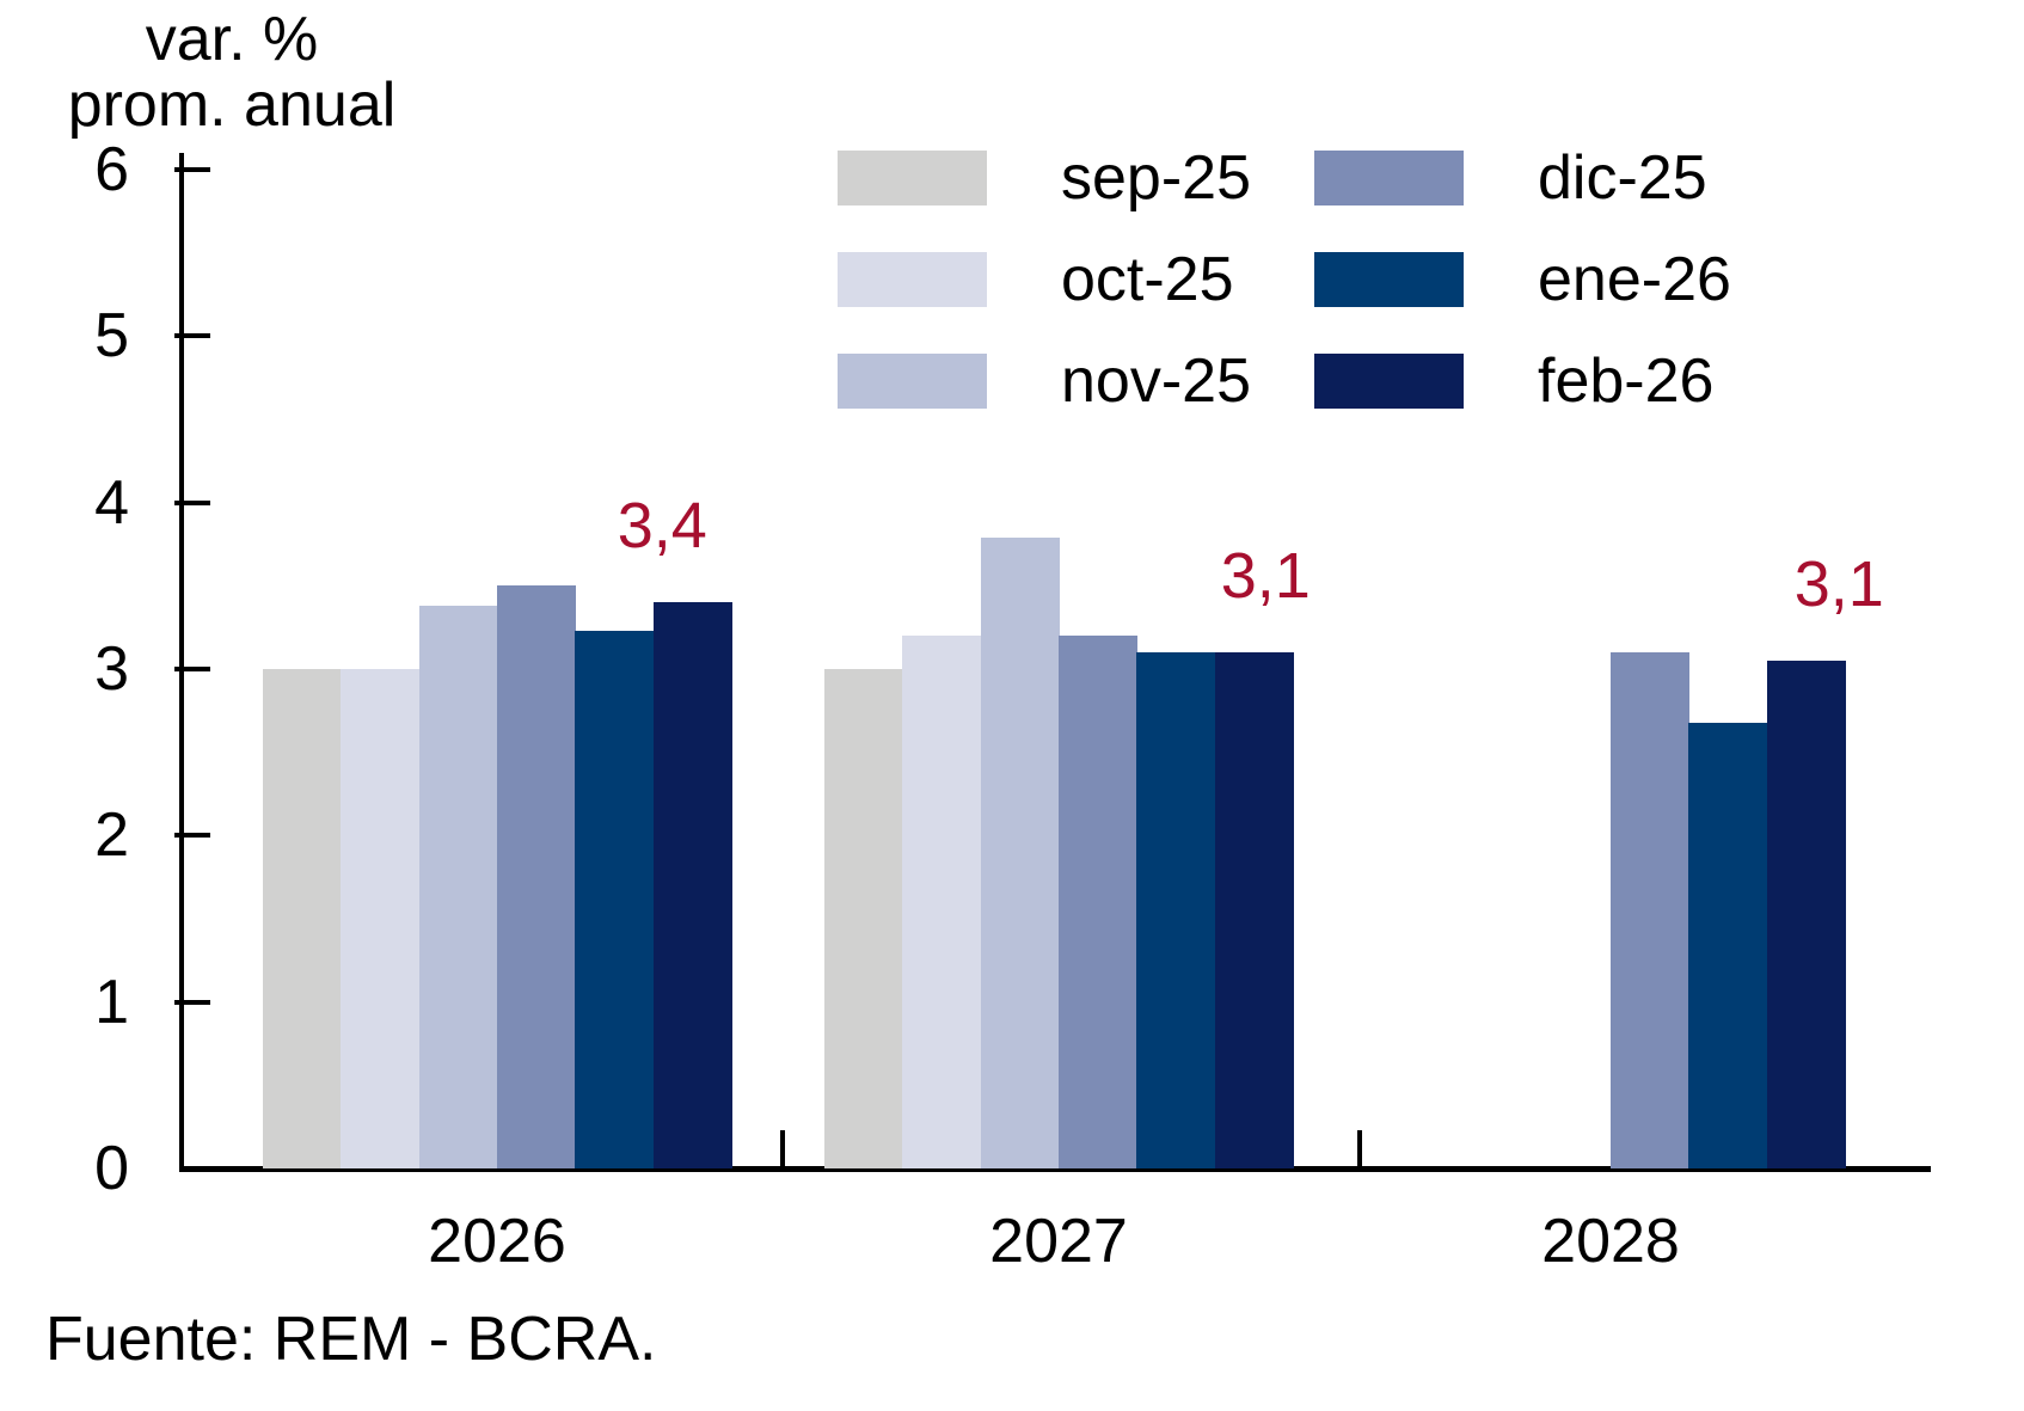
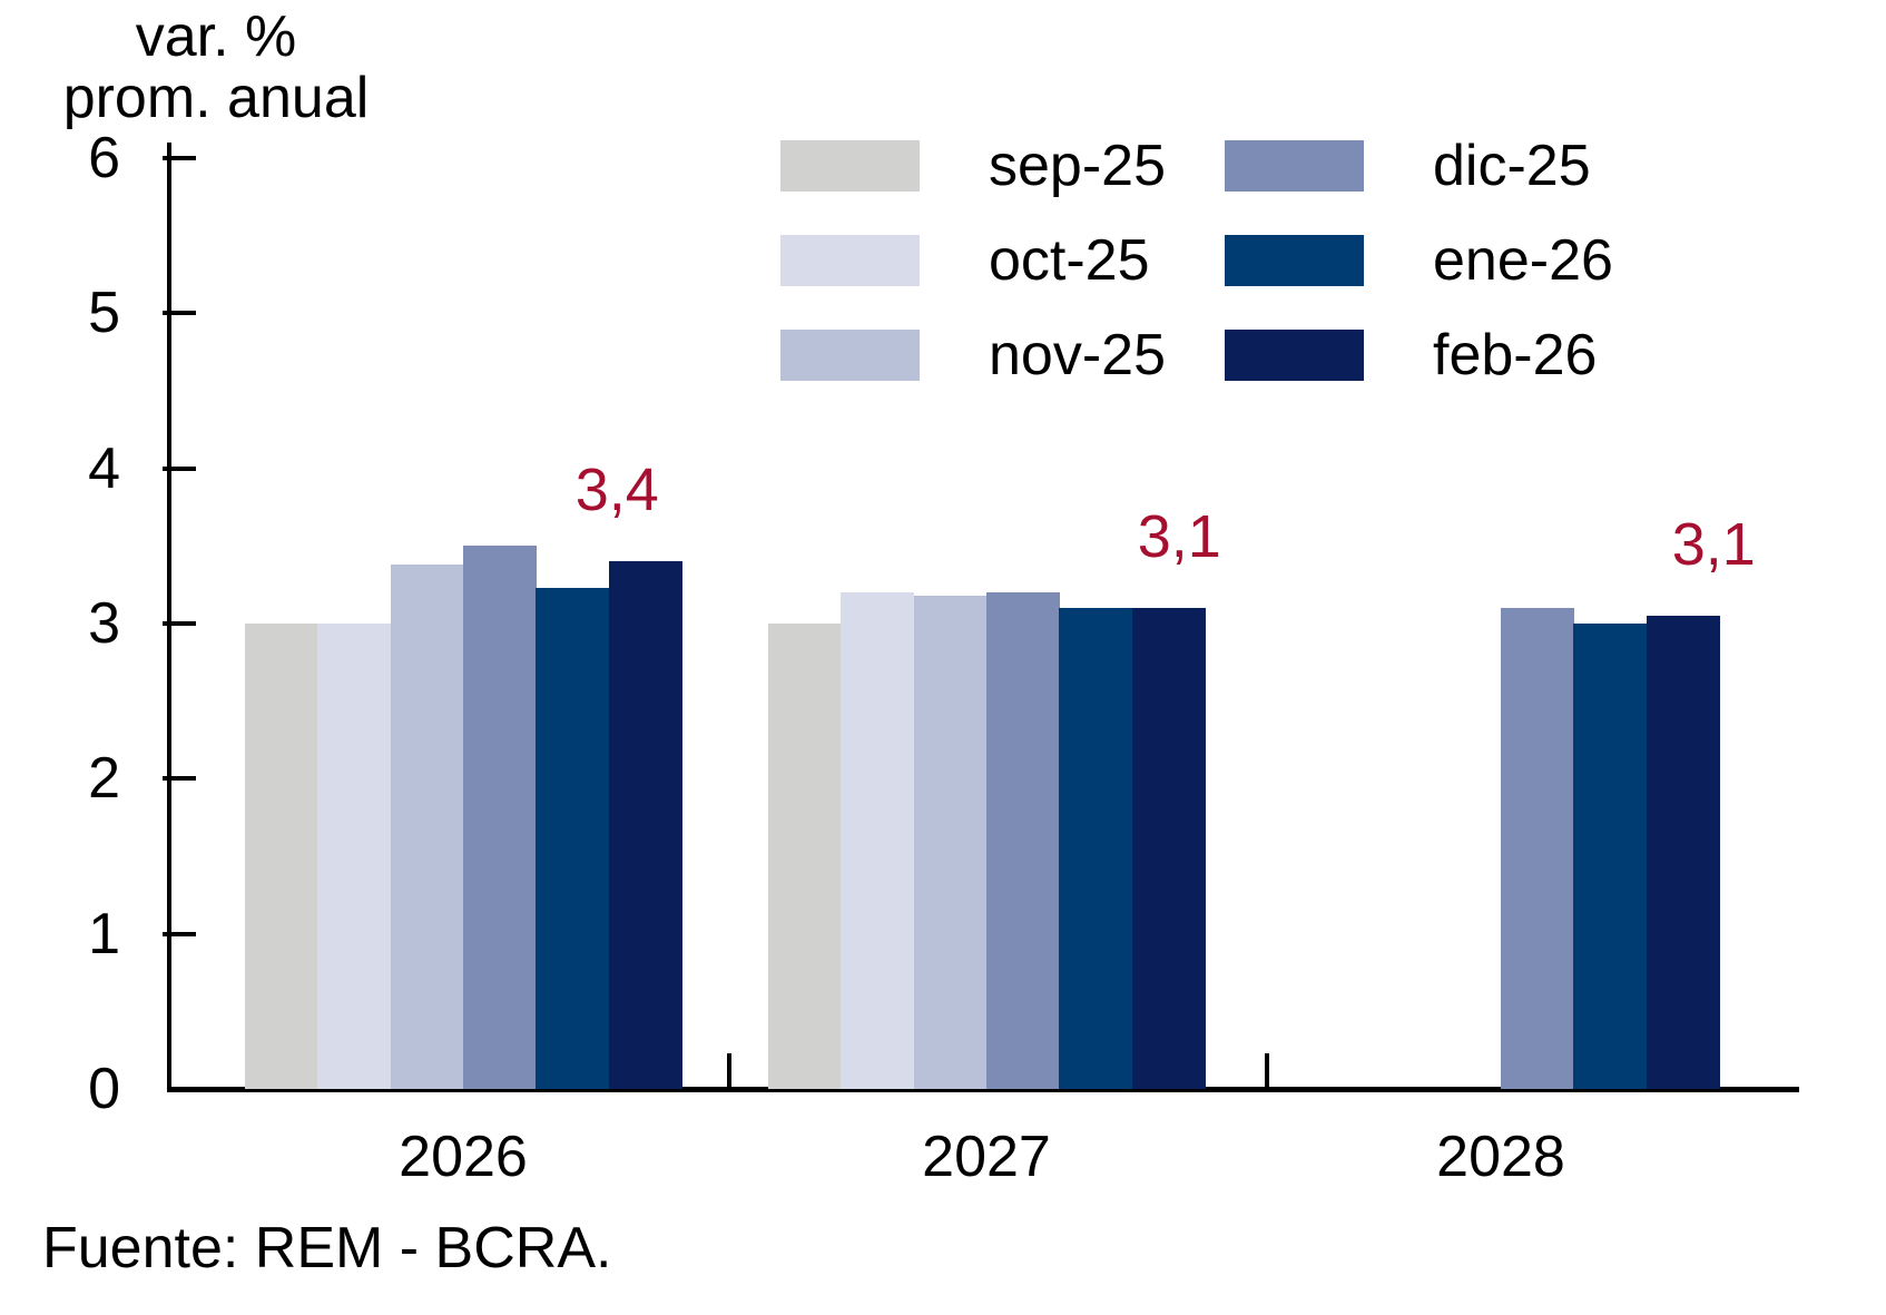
nov-25/2027: 3.79 -> 3.18
ene-26/2028: 2.68 -> 3.00
